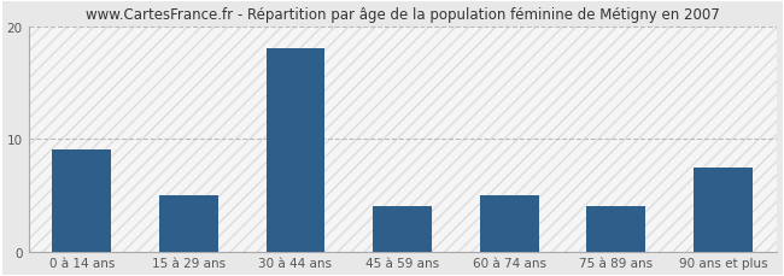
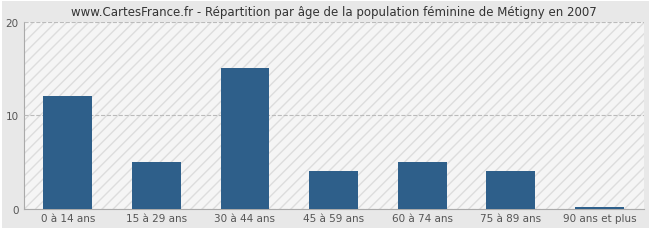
0 à 14 ans: 9.0 -> 12.0
30 à 44 ans: 18.0 -> 15.0
90 ans et plus: 7.4 -> 0.2
